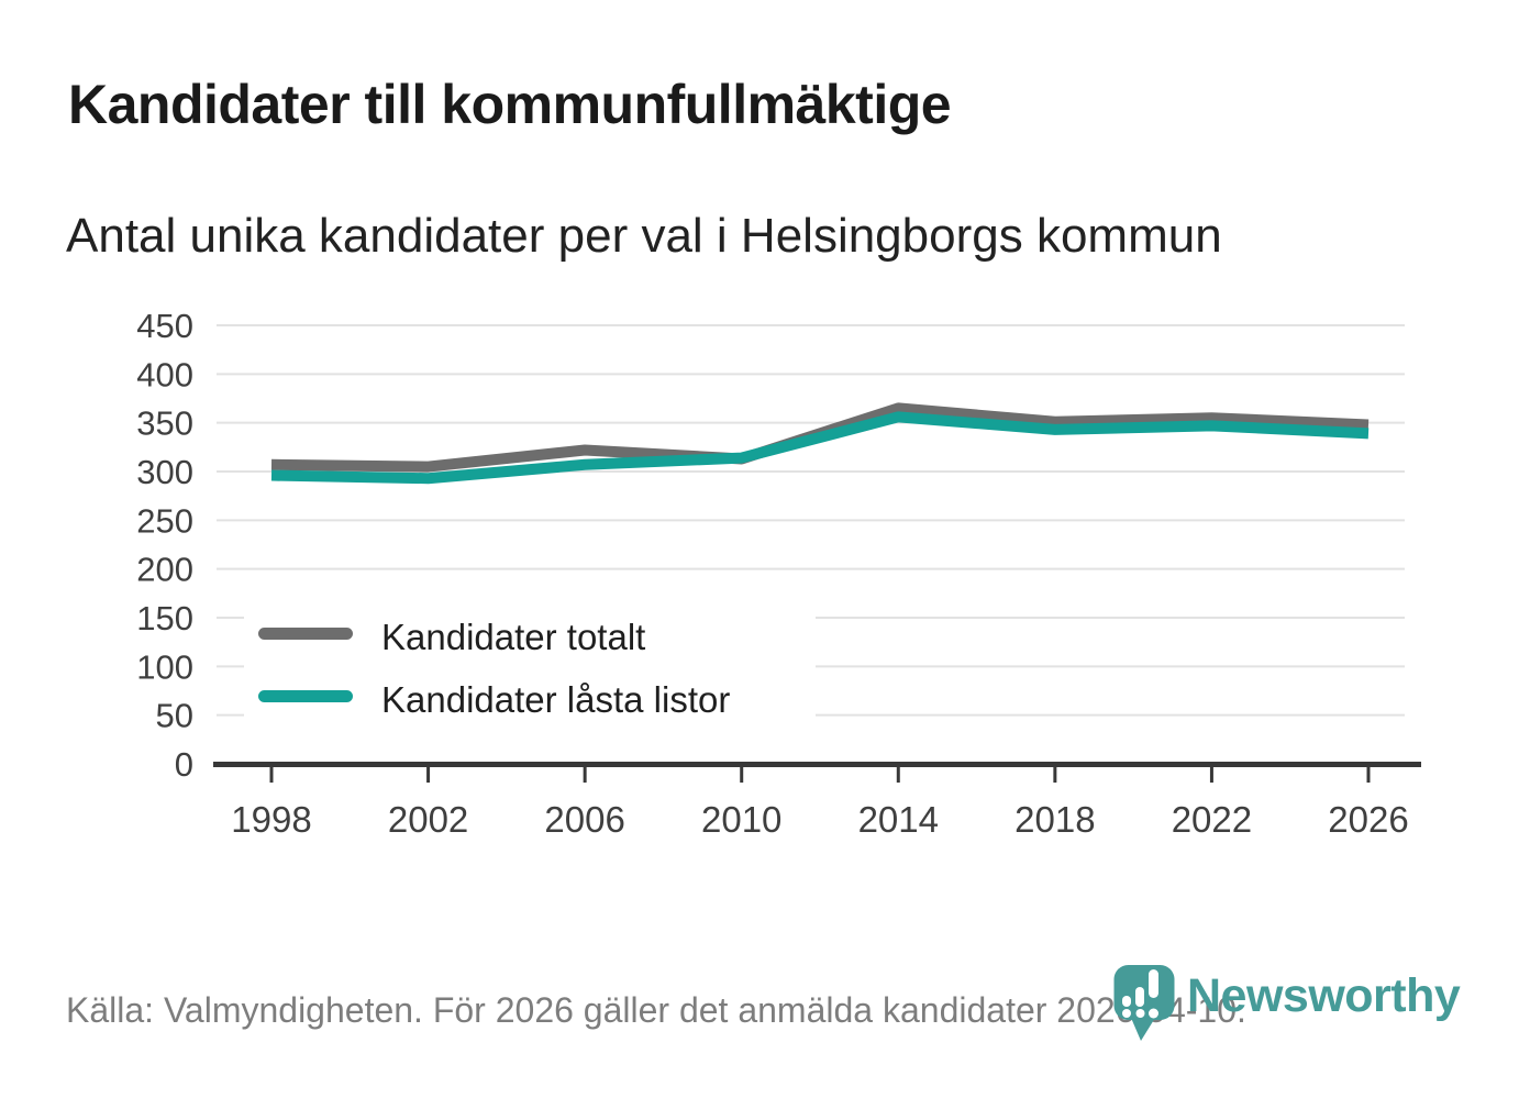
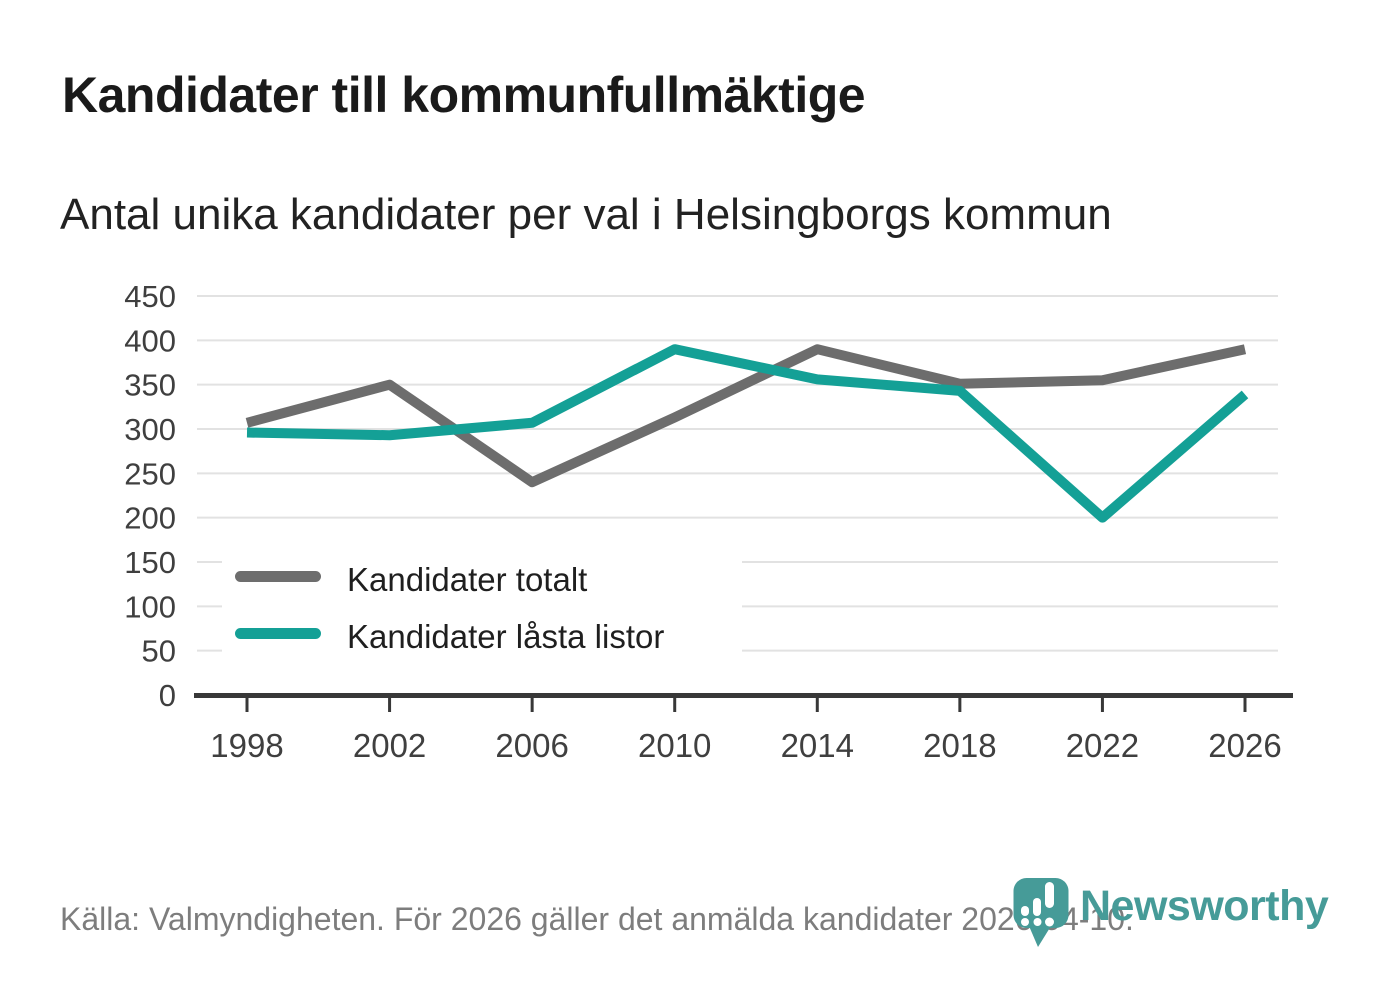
Kandidater totalt/2002: 300 -> 350
Kandidater totalt/2006: 320 -> 240
Kandidater låsta listor/2010: 310 -> 390
Kandidater totalt/2014: 360 -> 390
Kandidater låsta listor/2022: 350 -> 200
Kandidater totalt/2026: 350 -> 390
